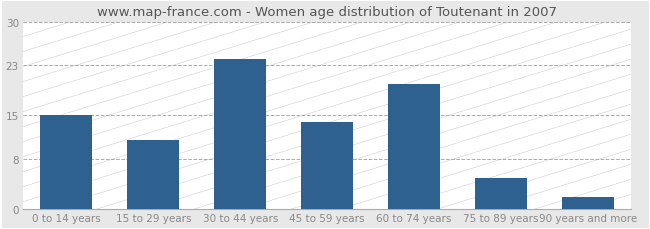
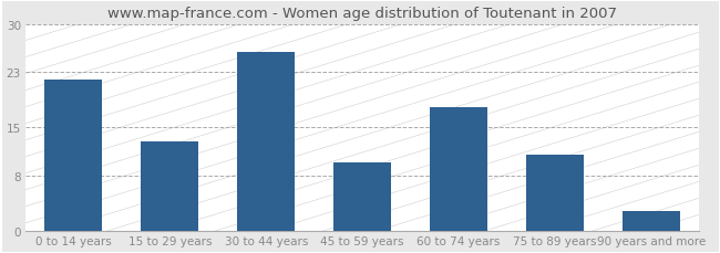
0 to 14 years: 15 -> 22
15 to 29 years: 11 -> 13
30 to 44 years: 24 -> 26
45 to 59 years: 14 -> 10
60 to 74 years: 20 -> 18
75 to 89 years: 5 -> 11
90 years and more: 2 -> 3
